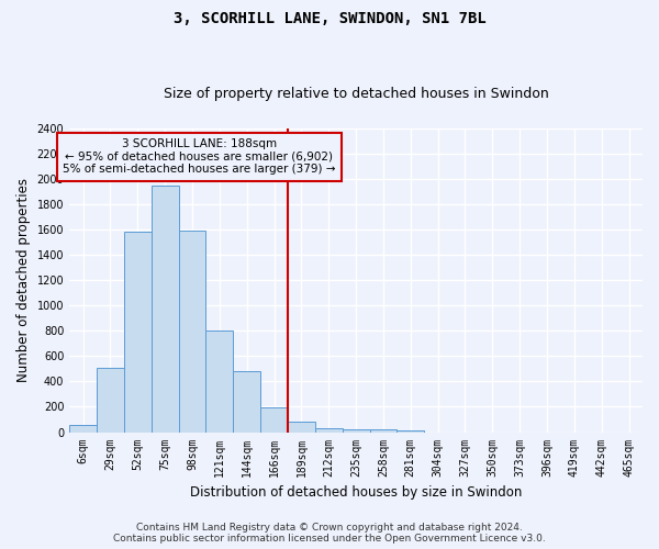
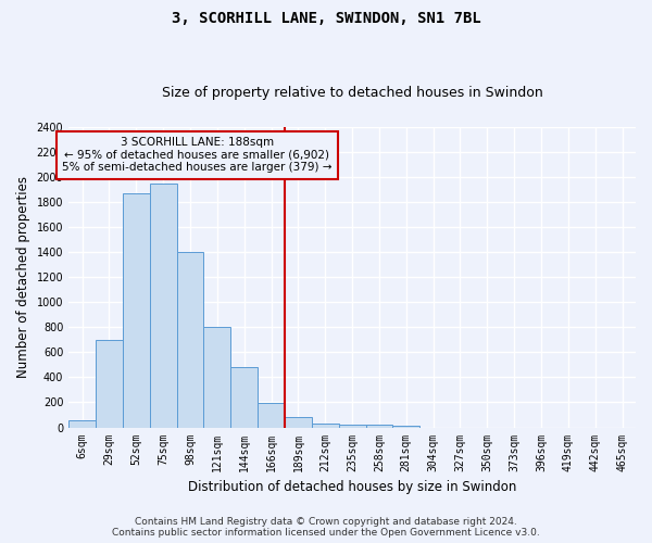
29sqm: 510 -> 700
52sqm: 1580 -> 1870
98sqm: 1590 -> 1400
